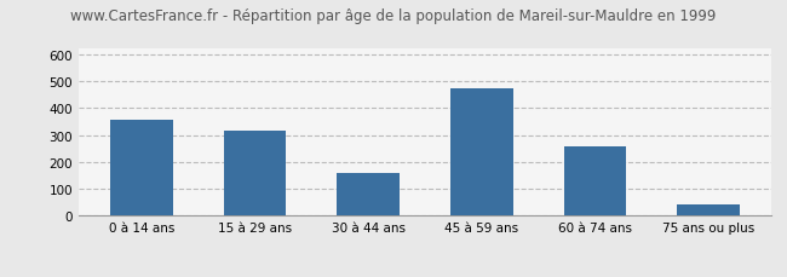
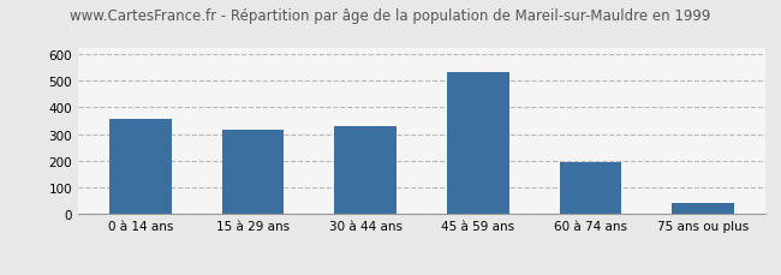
30 à 44 ans: 160 -> 332
45 à 59 ans: 475 -> 533
60 à 74 ans: 260 -> 193
